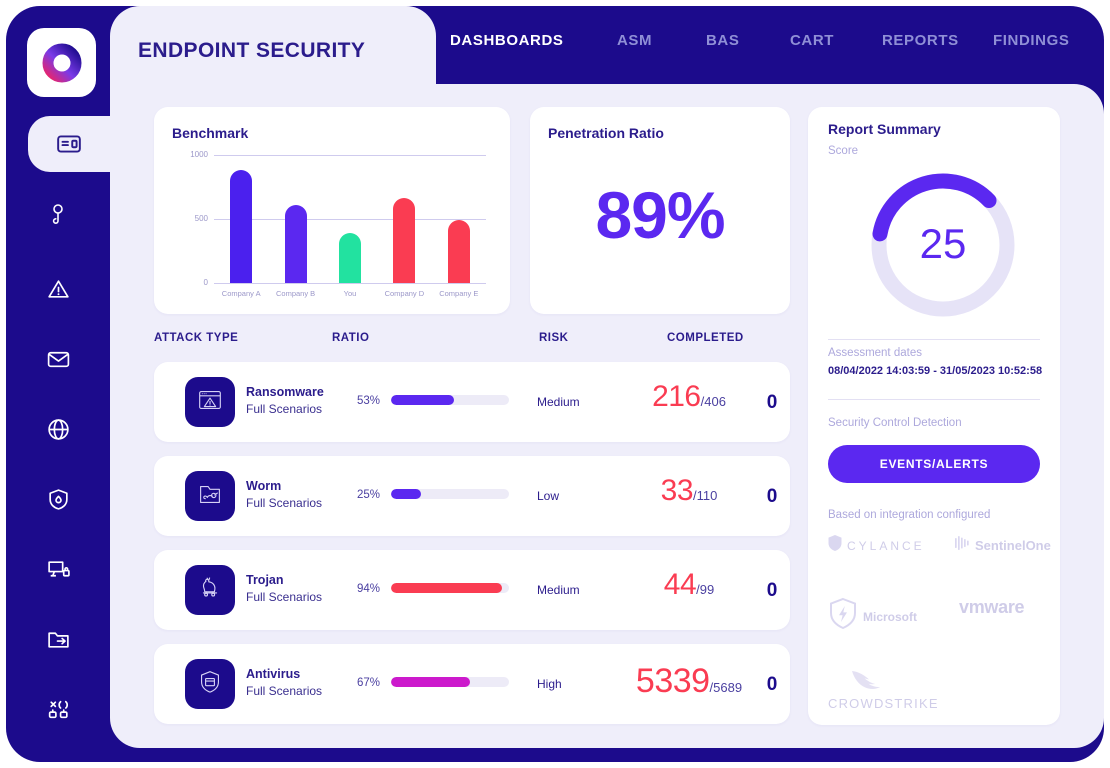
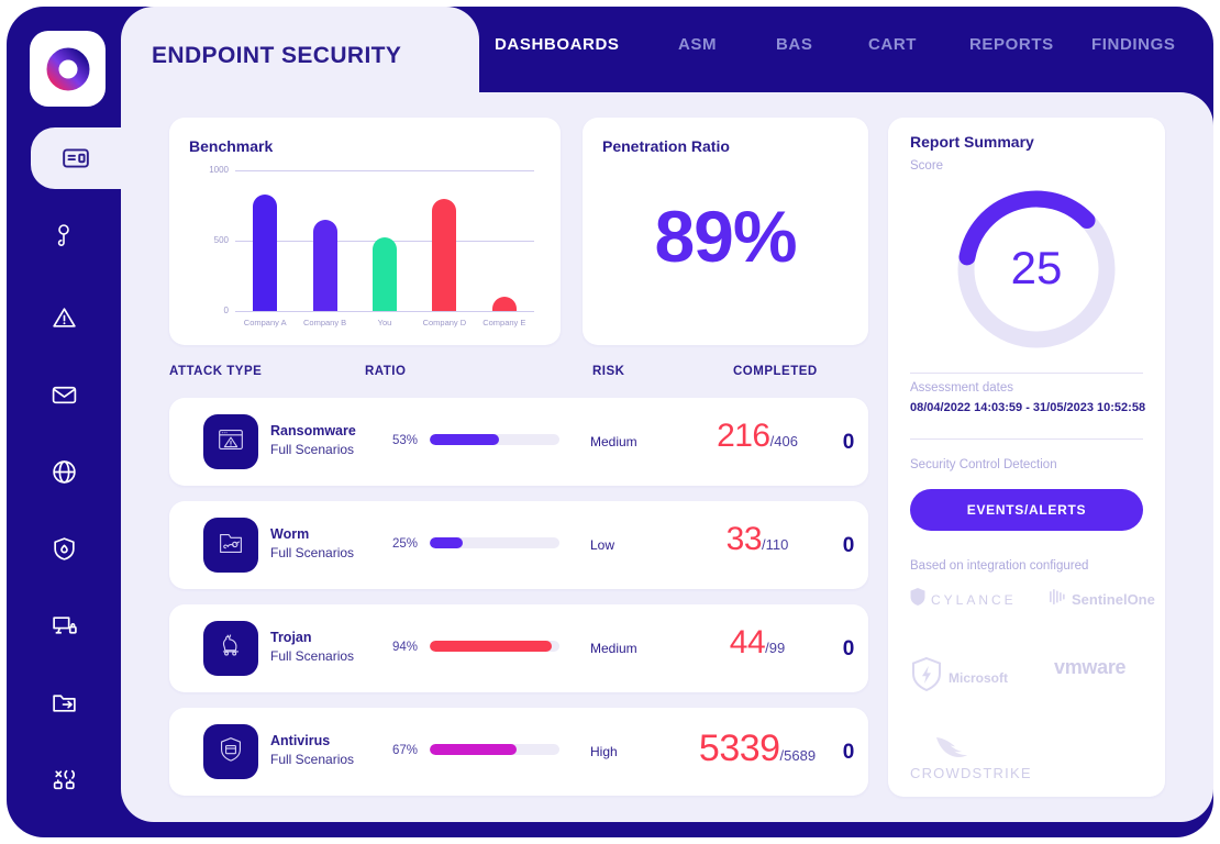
Company A: 880 -> 830
Company B: 610 -> 650
You: 390 -> 520
Company D: 660 -> 800
Company E: 500 -> 100
